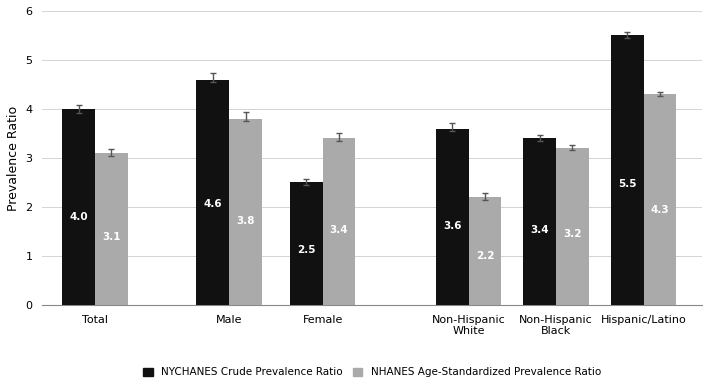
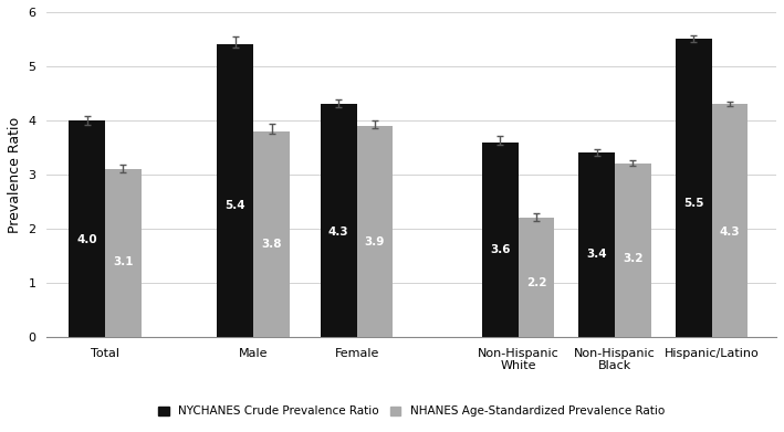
NYCHANES Crude Prevalence Ratio/Male: 4.6 -> 5.4
NYCHANES Crude Prevalence Ratio/Female: 2.5 -> 4.3
NHANES Age-Standardized Prevalence Ratio/Female: 3.4 -> 3.9
